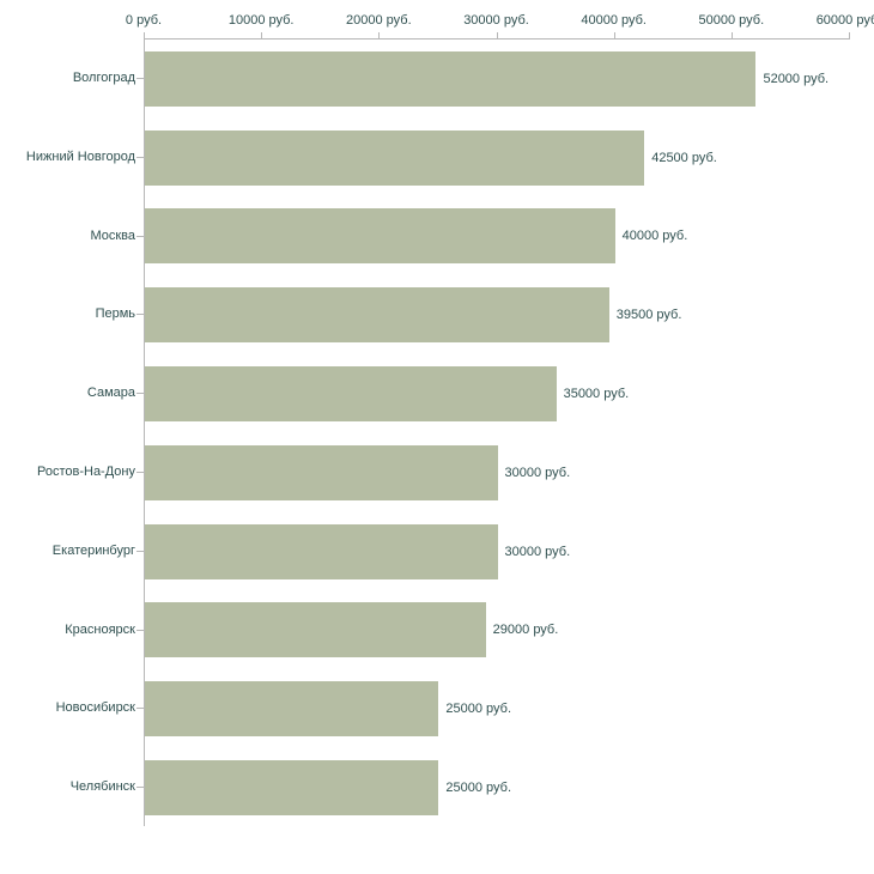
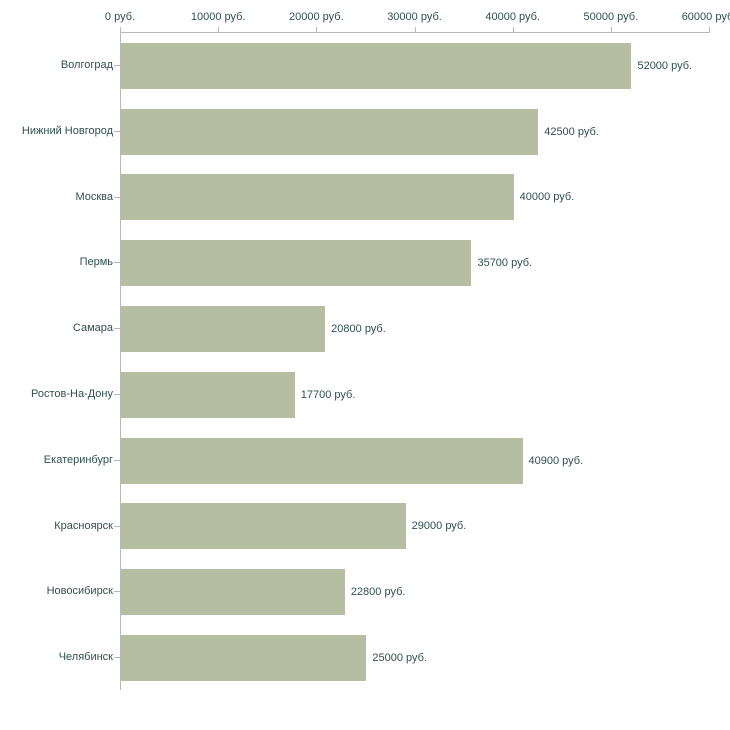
Пермь: 39500 -> 35700
Самара: 35000 -> 20800
Ростов-На-Дону: 30000 -> 17700
Екатеринбург: 30000 -> 40900
Новосибирск: 25000 -> 22800
